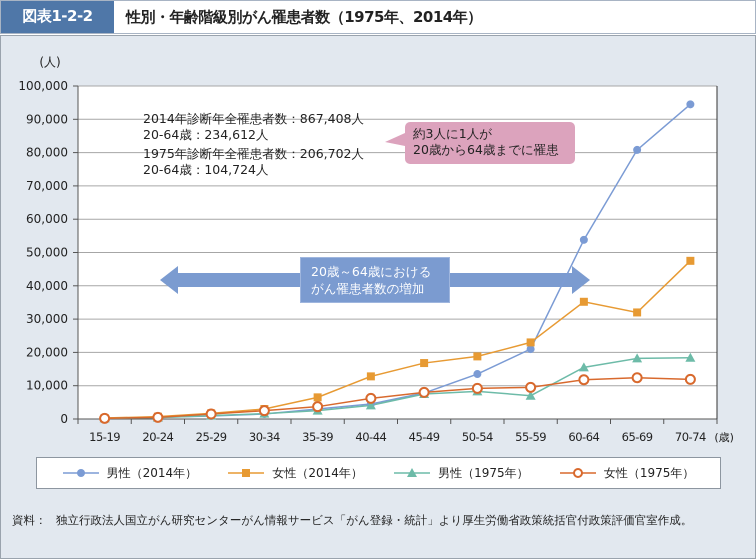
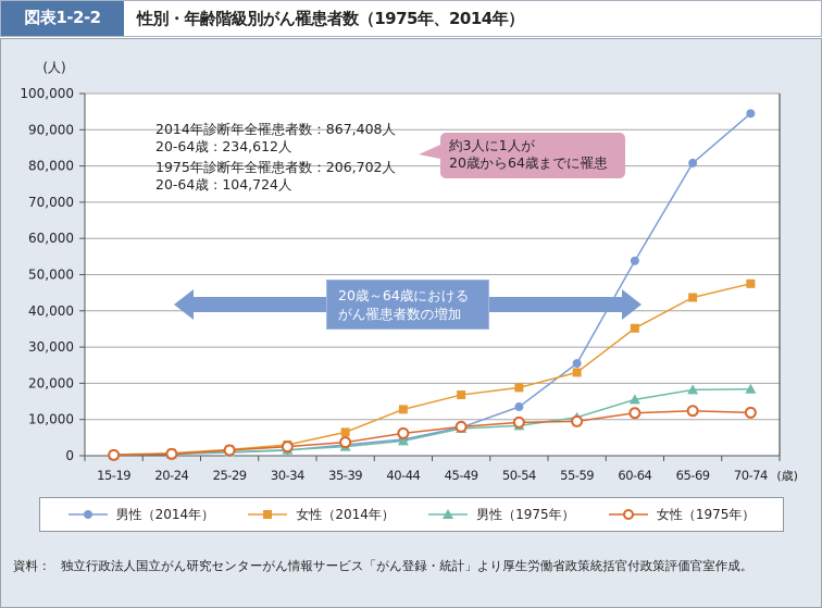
男性（2014年）/55-59: 21000 -> 26000
男性（1975年）/55-59: 7000 -> 11000
女性（2014年）/65-69: 32000 -> 44000
